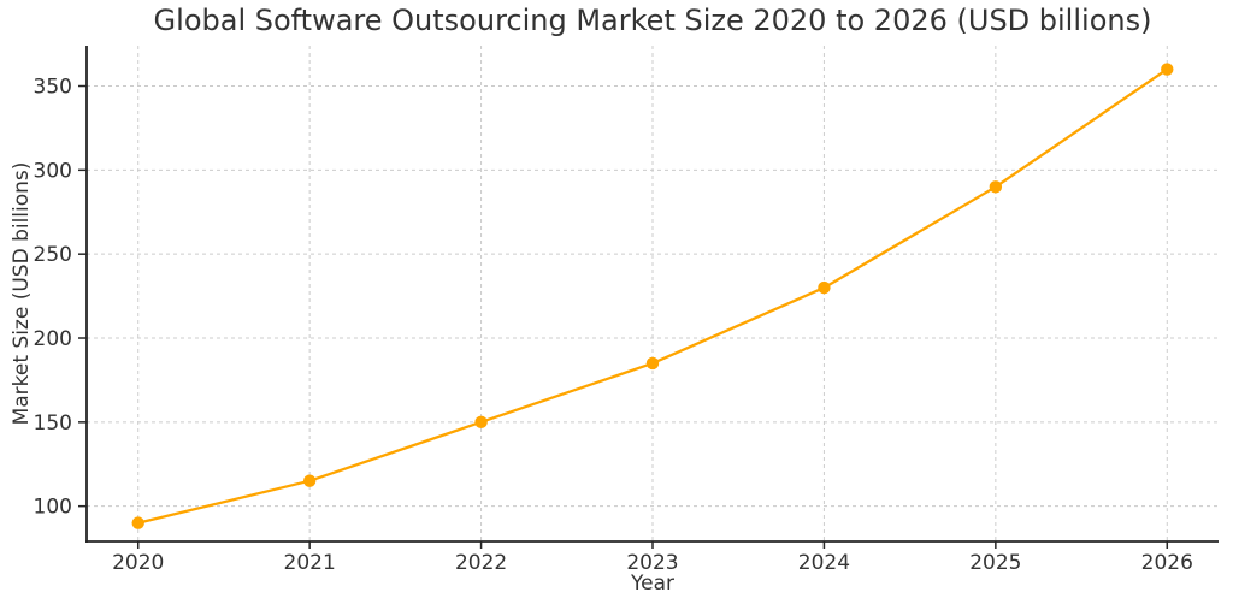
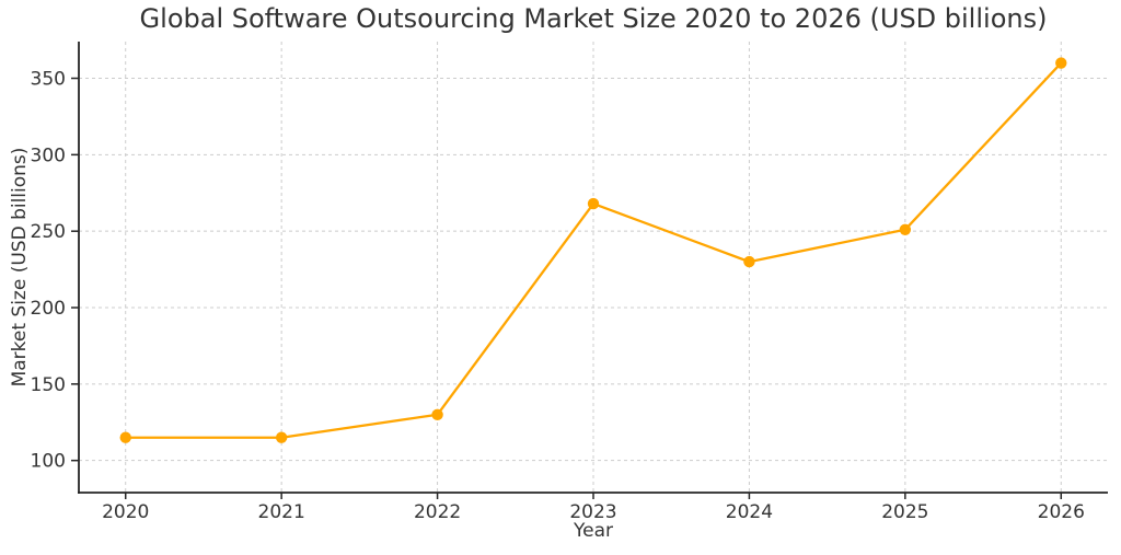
2020: 90 -> 115
2022: 150 -> 130
2023: 185 -> 268
2025: 290 -> 251
